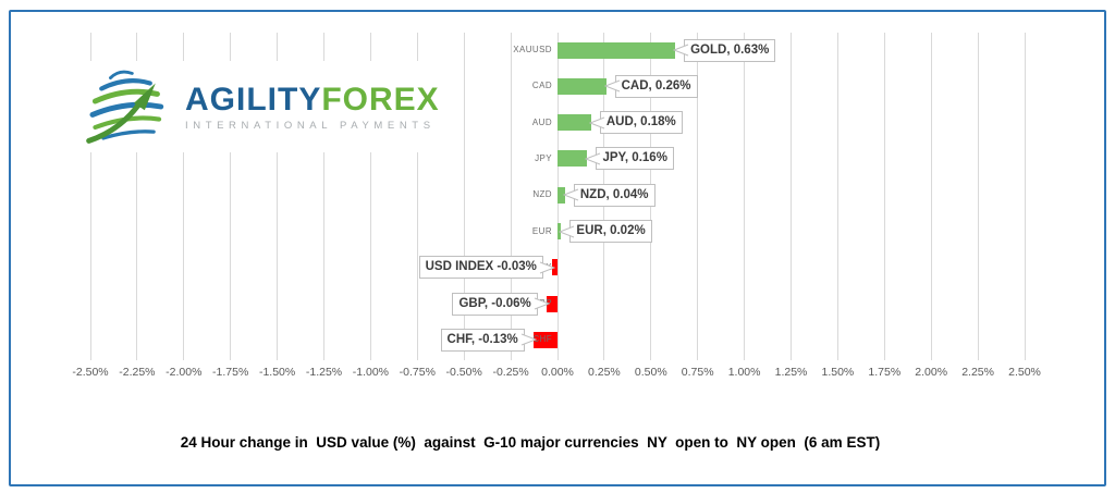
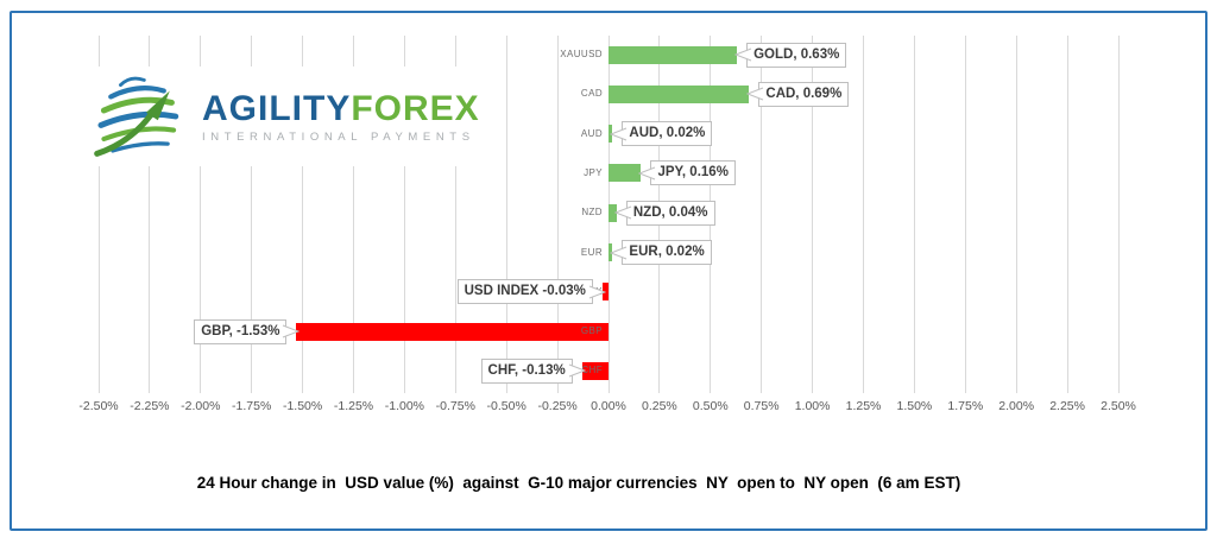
CAD: 0.26% -> 0.69%
AUD: 0.18% -> 0.02%
GBP: -0.06% -> -1.53%
